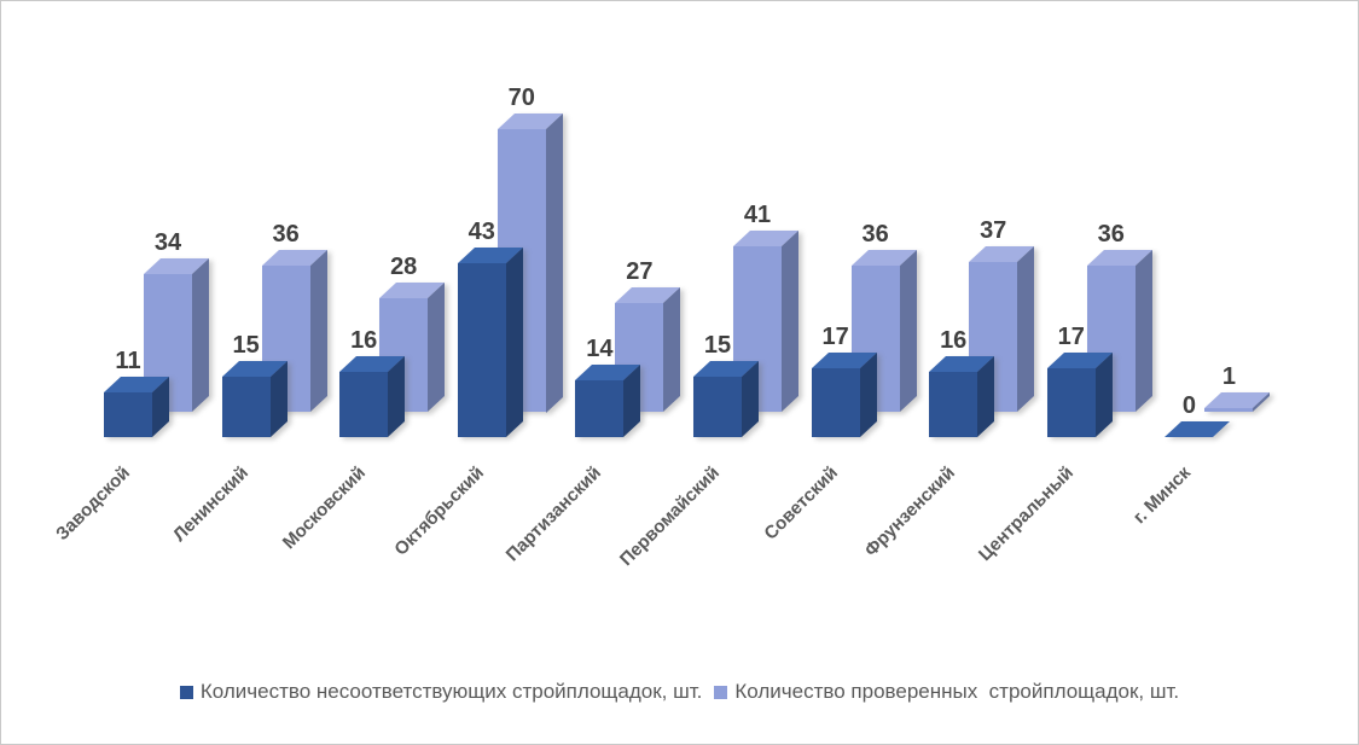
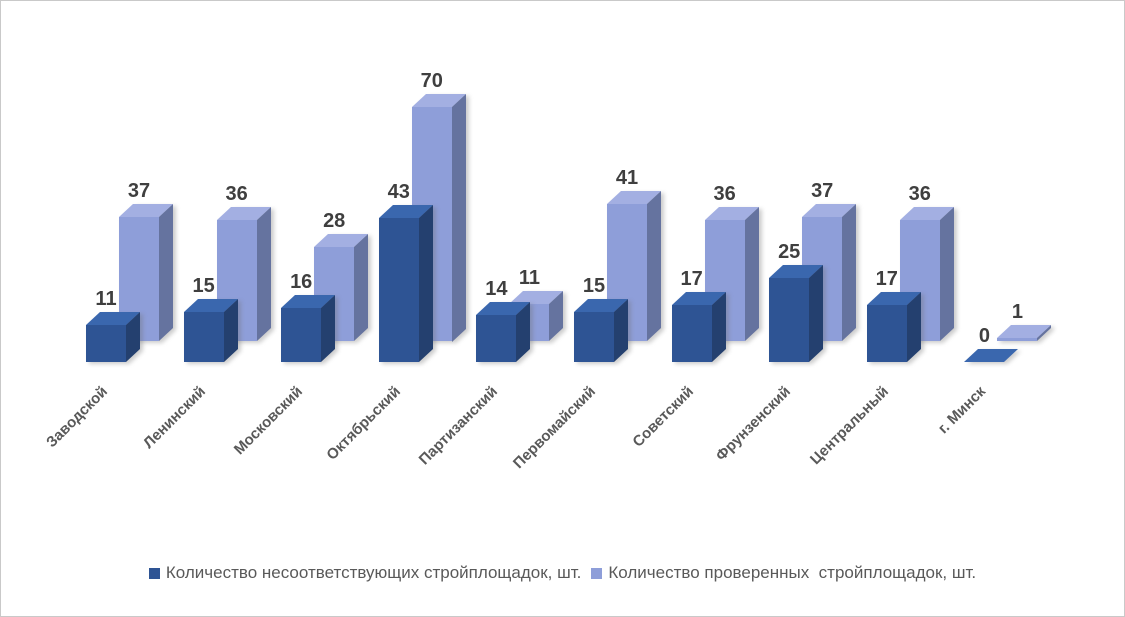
Количество проверенных стройплощадок, шт./Заводской: 34 -> 37
Количество проверенных стройплощадок, шт./Партизанский: 27 -> 11
Количество несоответствующих стройплощадок, шт./Фрунзенский: 16 -> 25
